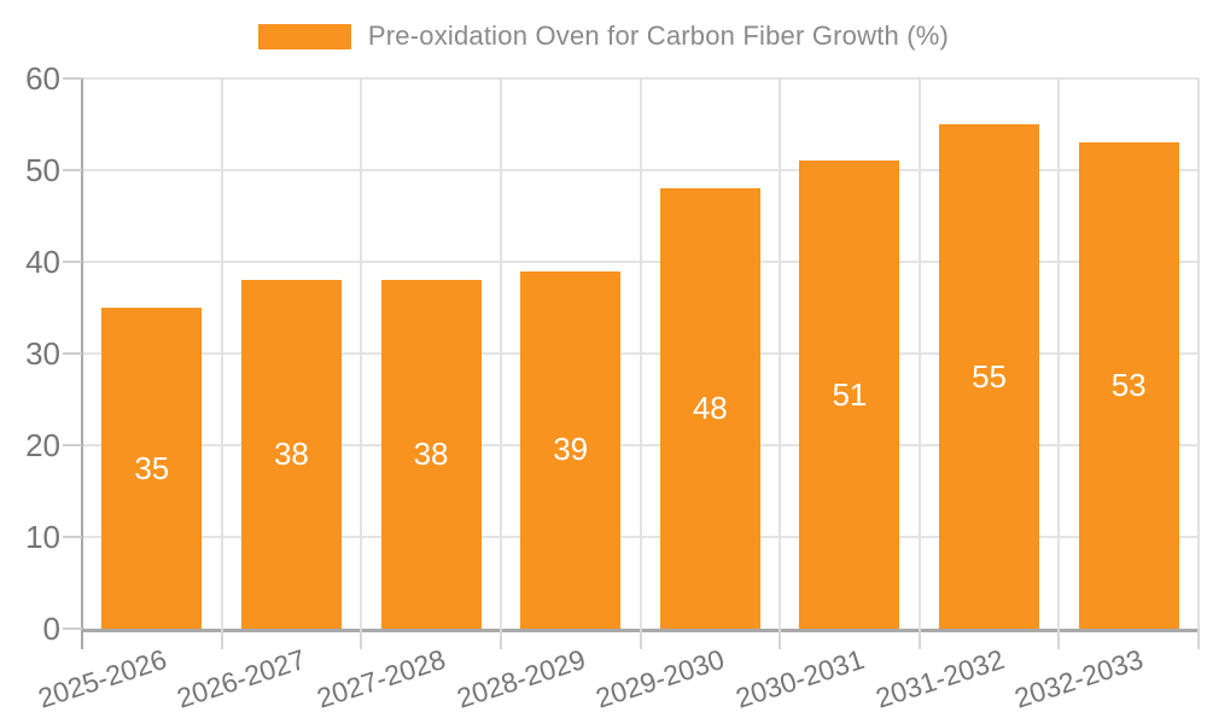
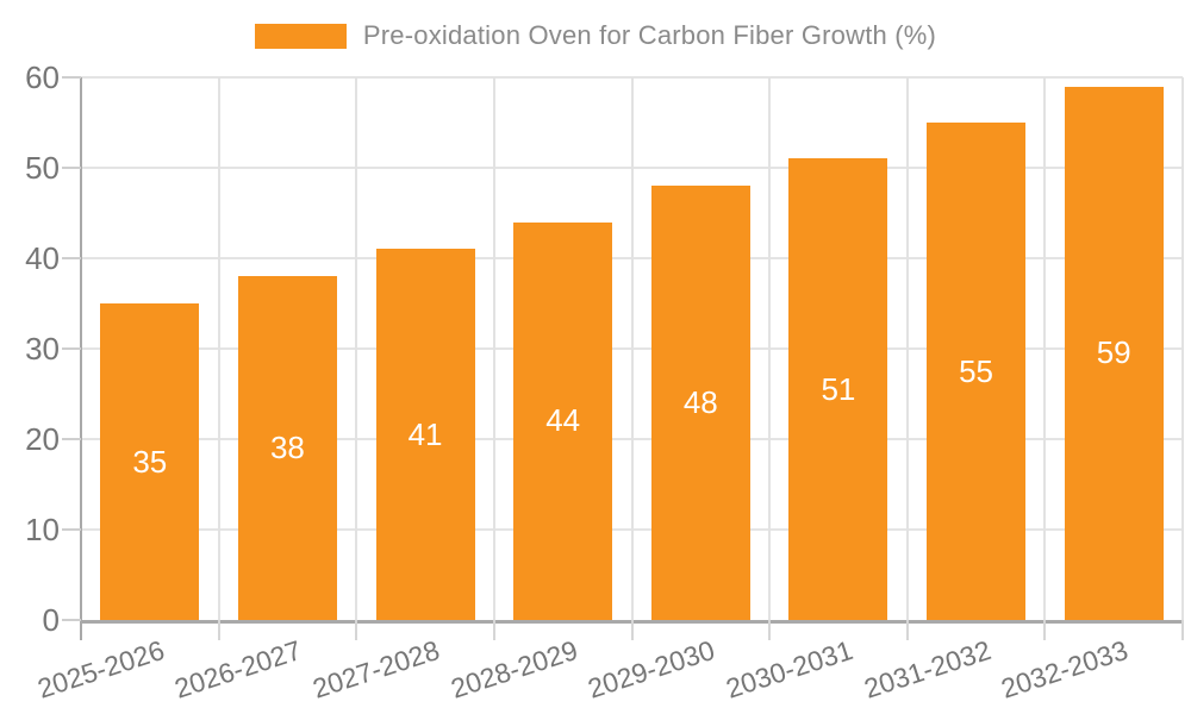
2027-2028: 38 -> 41
2028-2029: 39 -> 44
2032-2033: 53 -> 59
